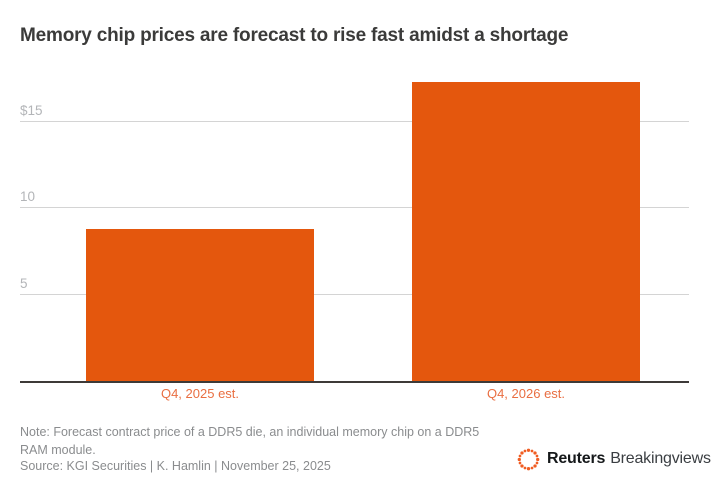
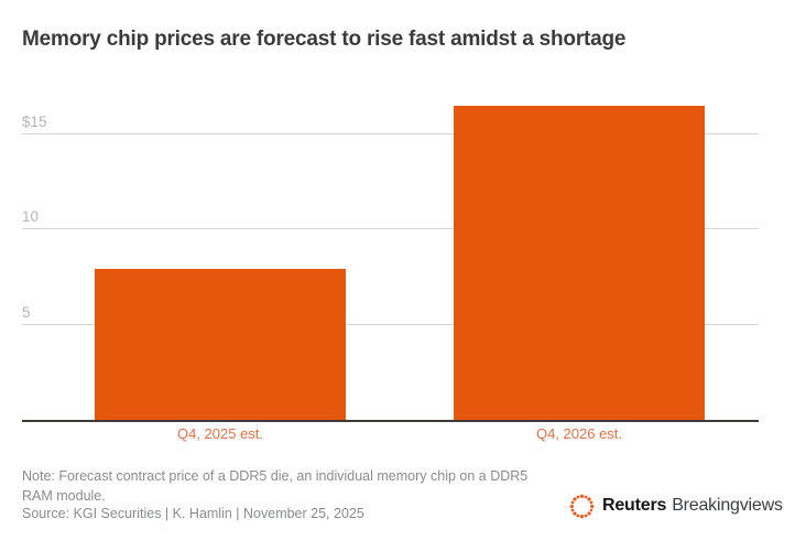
Q4, 2025 est.: $8.8 -> $7.9
Q4, 2026 est.: $17.3 -> $16.5
